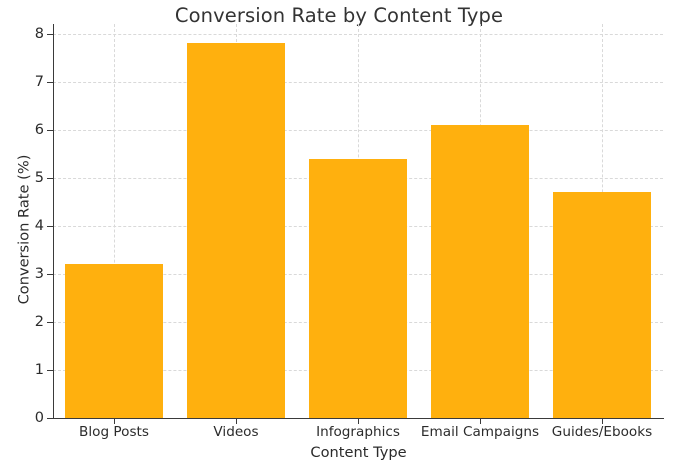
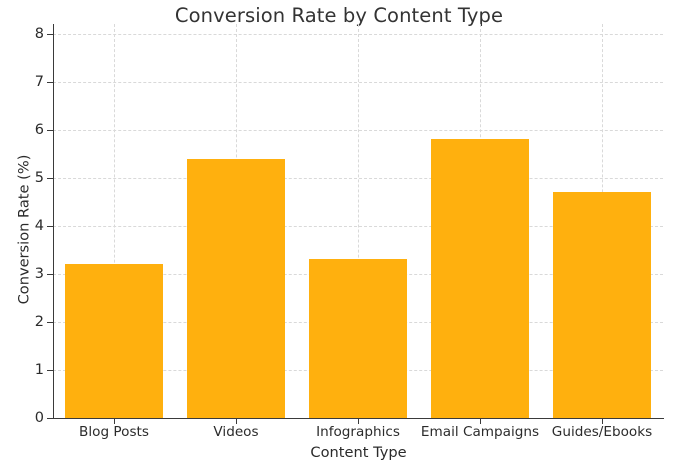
Videos: 7.8 -> 5.4
Infographics: 5.4 -> 3.3
Email Campaigns: 6.1 -> 5.8
